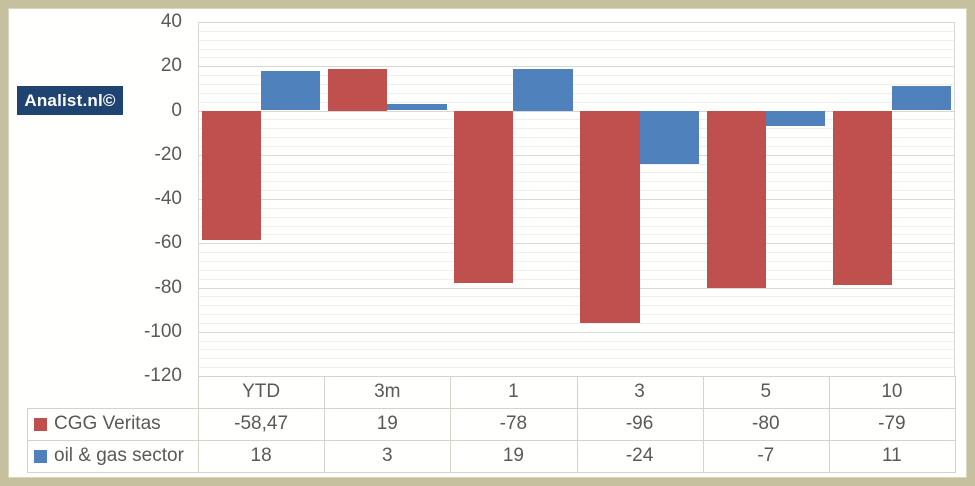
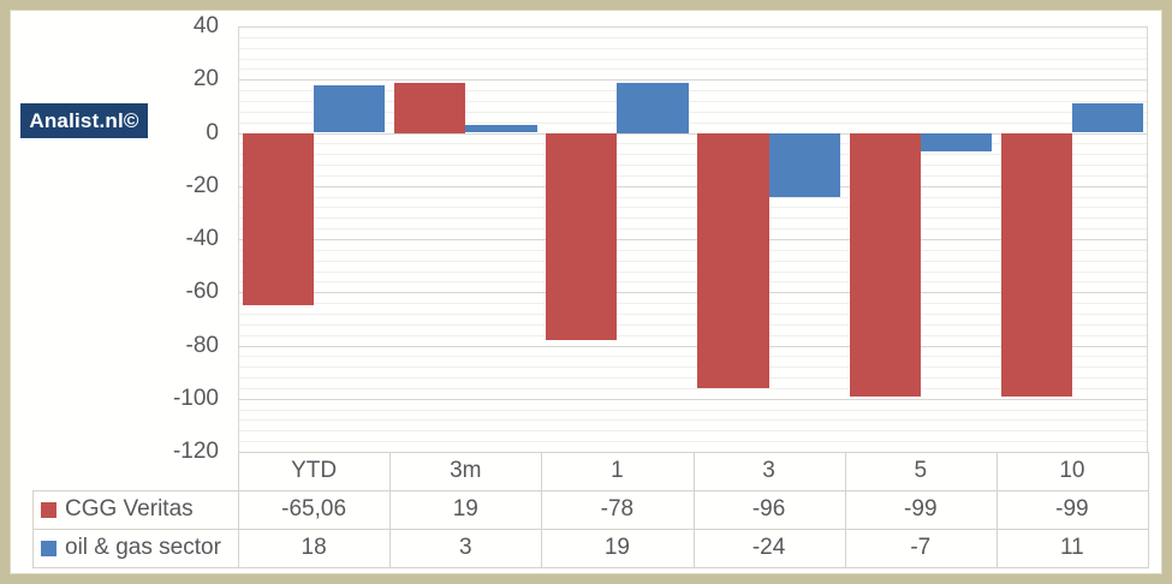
CGG Veritas/YTD: -58,47 -> -65,06
CGG Veritas/5: -80 -> -99
CGG Veritas/10: -79 -> -99
